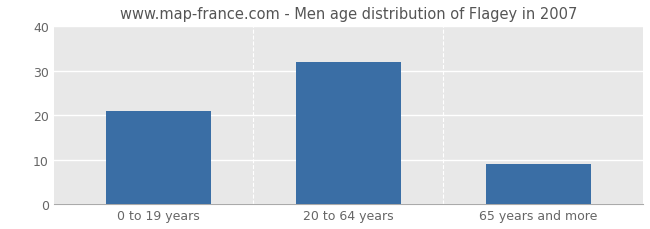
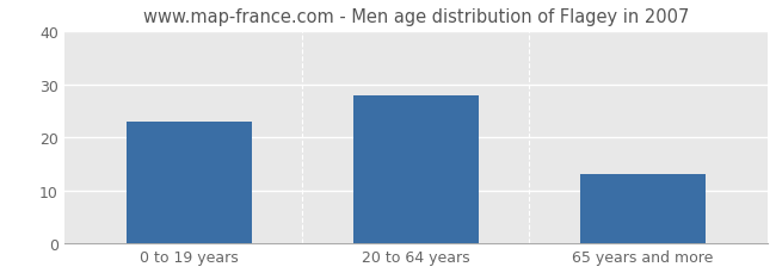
0 to 19 years: 21 -> 23
20 to 64 years: 32 -> 28
65 years and more: 9 -> 13
